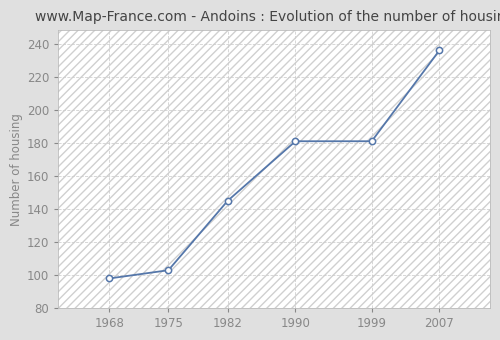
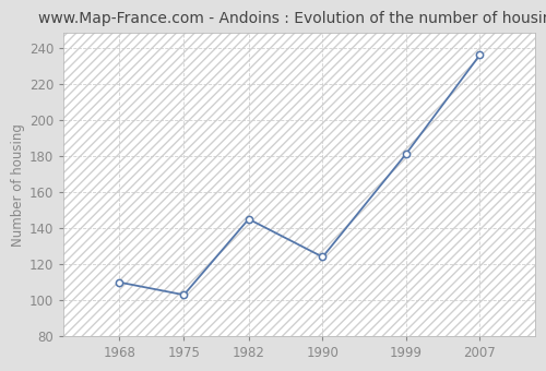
1968: 98 -> 110
1990: 181 -> 124
